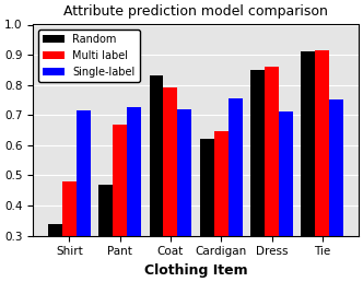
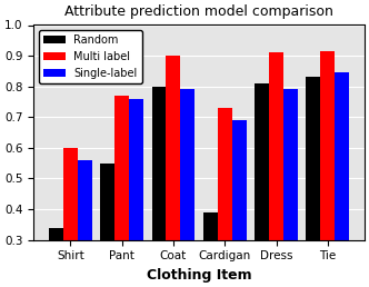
Multi label/Shirt: 0.480 -> 0.600
Single-label/Shirt: 0.715 -> 0.560
Random/Pant: 0.47 -> 0.55
Multi label/Pant: 0.670 -> 0.770
Single-label/Pant: 0.725 -> 0.760
Random/Coat: 0.83 -> 0.80
Multi label/Coat: 0.790 -> 0.900
Single-label/Coat: 0.720 -> 0.790
Random/Cardigan: 0.62 -> 0.39
Multi label/Cardigan: 0.645 -> 0.730
Single-label/Cardigan: 0.755 -> 0.690
Random/Dress: 0.85 -> 0.81
Multi label/Dress: 0.860 -> 0.910
Single-label/Dress: 0.710 -> 0.790
Random/Tie: 0.91 -> 0.83
Single-label/Tie: 0.750 -> 0.845
